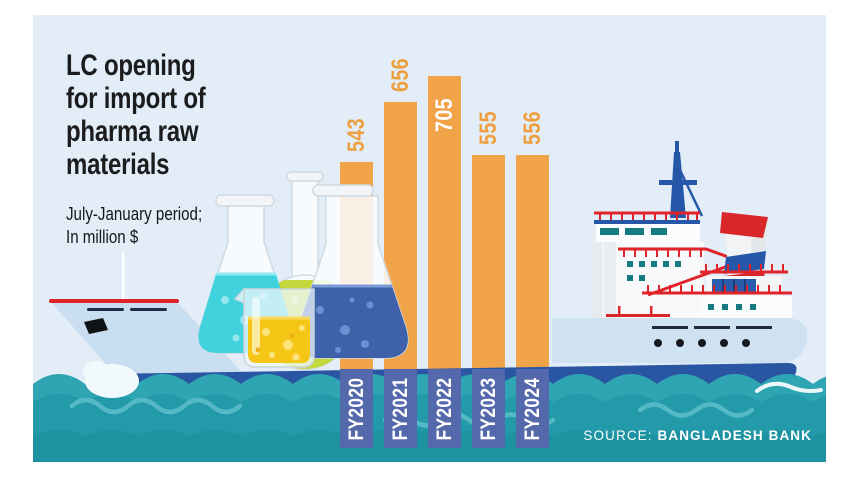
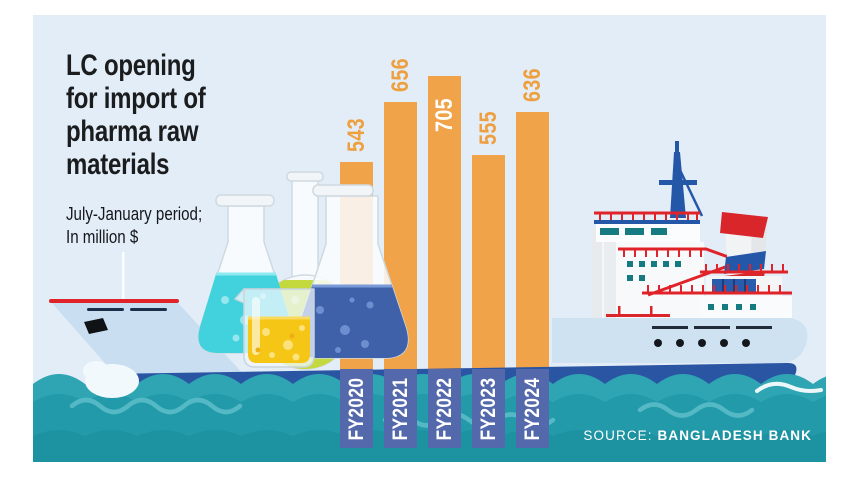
FY2024: 556 -> 636
